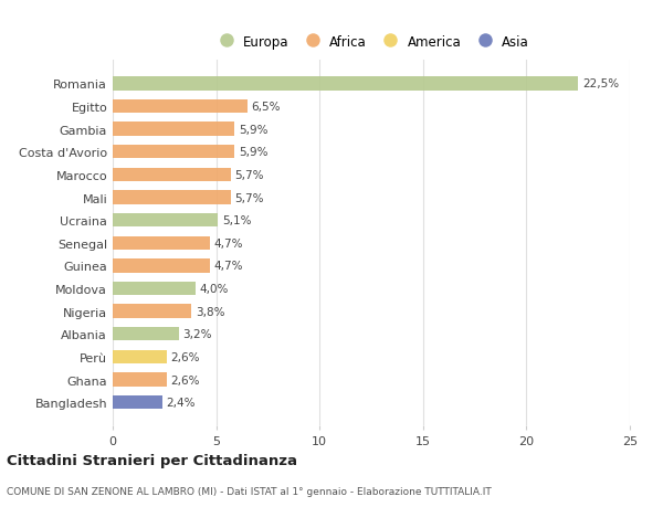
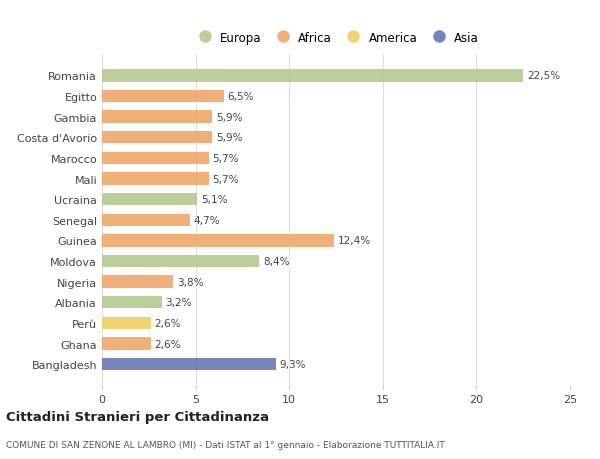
Guinea: 4,7% -> 12,4%
Moldova: 4,0% -> 8,4%
Bangladesh: 2,4% -> 9,3%
